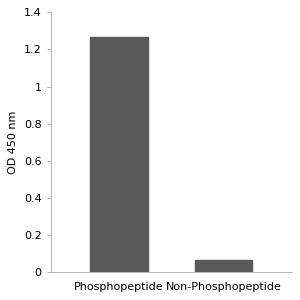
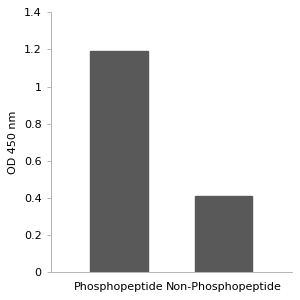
Phosphopeptide: 1.26 -> 1.19
Non-Phosphopeptide: 0.07 -> 0.41
